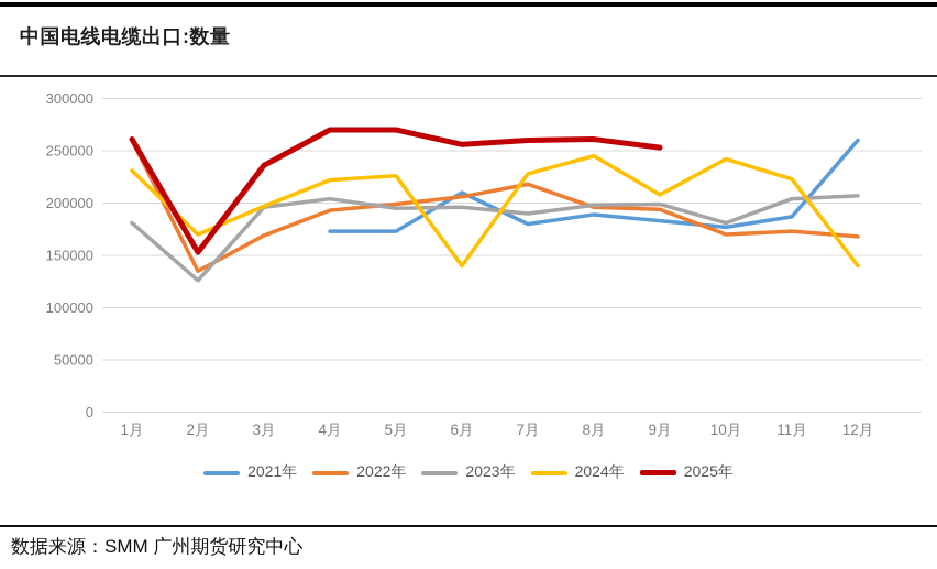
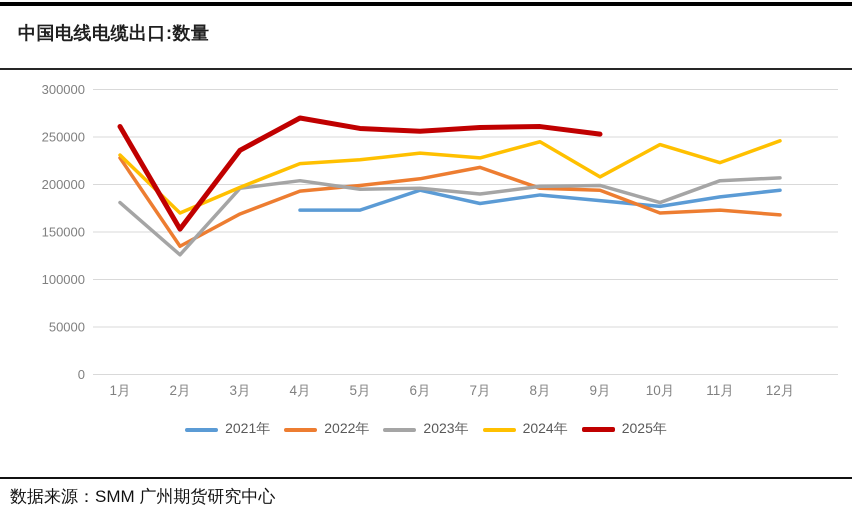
2022年/1月: 260000 -> 230000
2025年/5月: 270000 -> 260000
2021年/6月: 210000 -> 190000
2024年/6月: 140000 -> 230000
2021年/12月: 260000 -> 190000
2024年/12月: 140000 -> 250000
